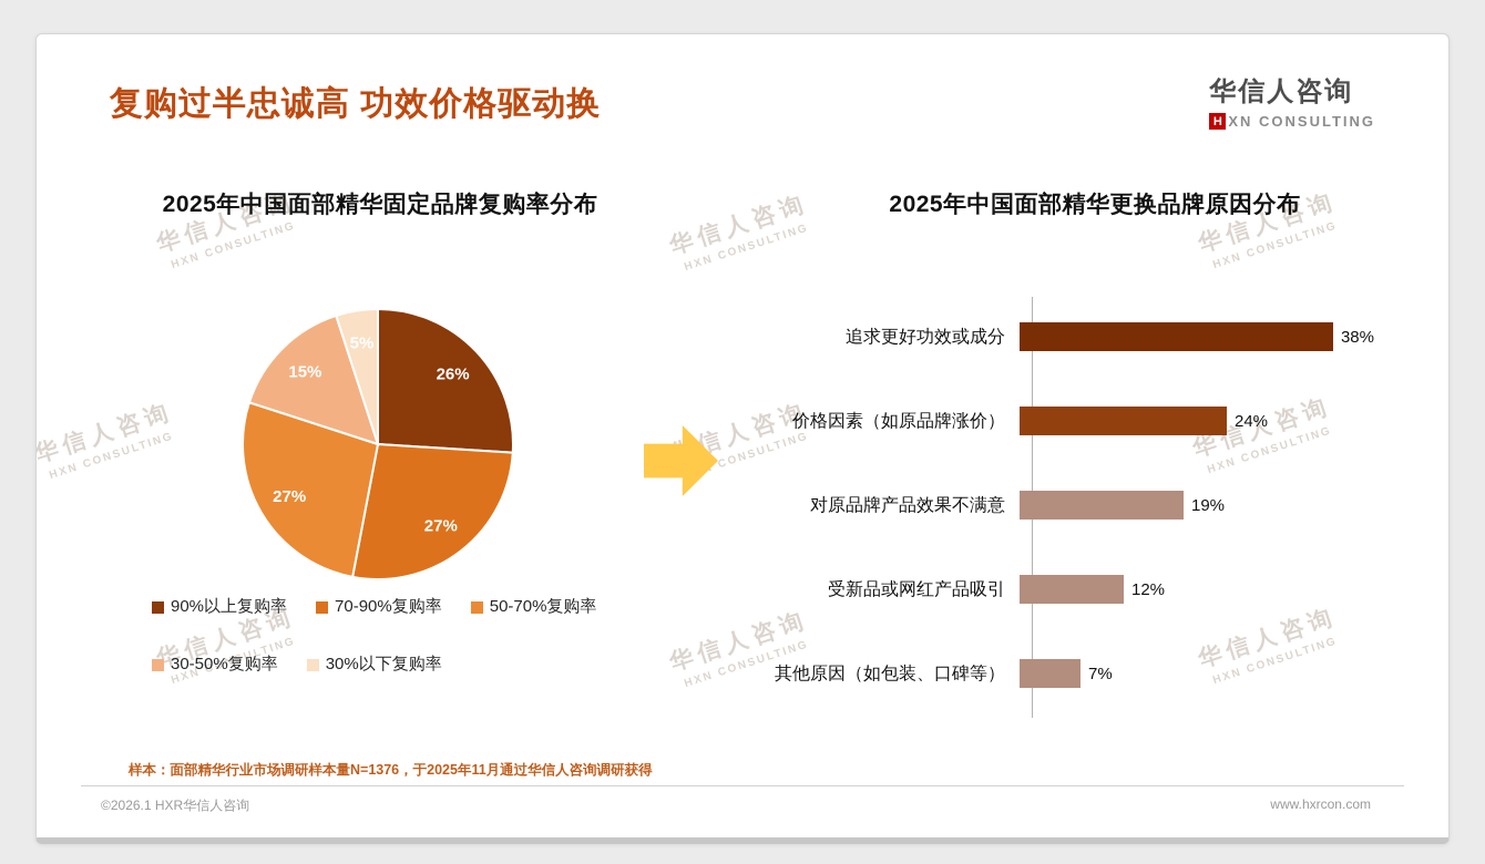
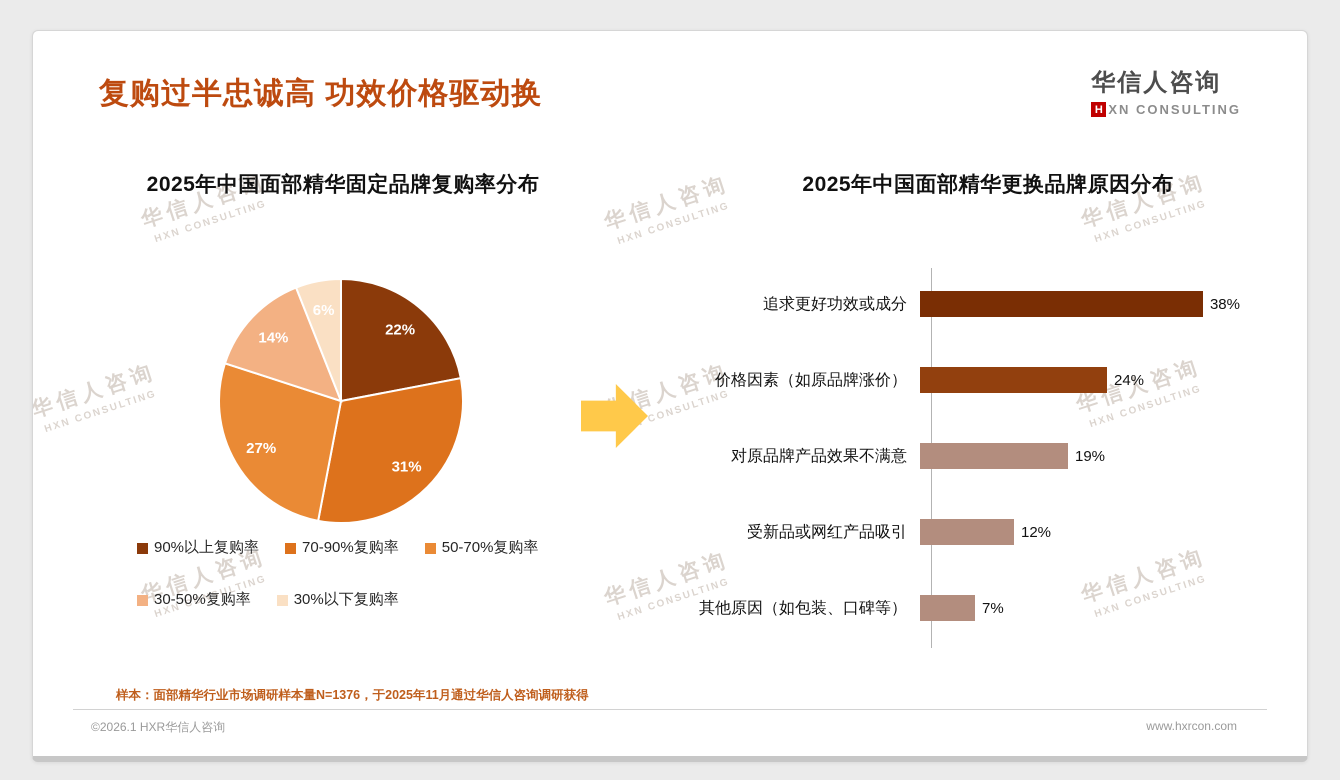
2025年中国面部精华固定品牌复购率分布/90%以上复购率: 26% -> 22%
2025年中国面部精华固定品牌复购率分布/70-90%复购率: 27% -> 31%
2025年中国面部精华固定品牌复购率分布/30-50%复购率: 15% -> 14%
2025年中国面部精华固定品牌复购率分布/30%以下复购率: 5% -> 6%
